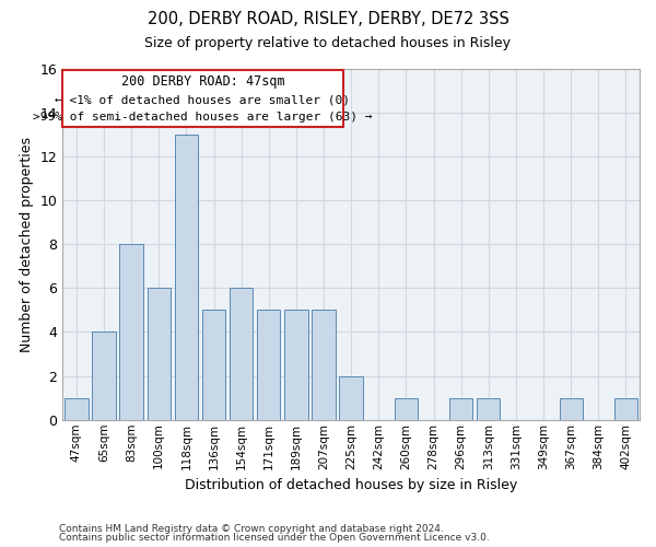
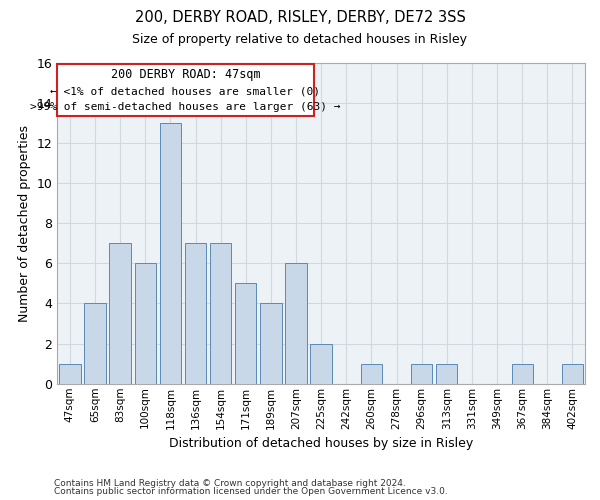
83sqm: 8 -> 7
136sqm: 5 -> 7
154sqm: 6 -> 7
189sqm: 5 -> 4
207sqm: 5 -> 6
